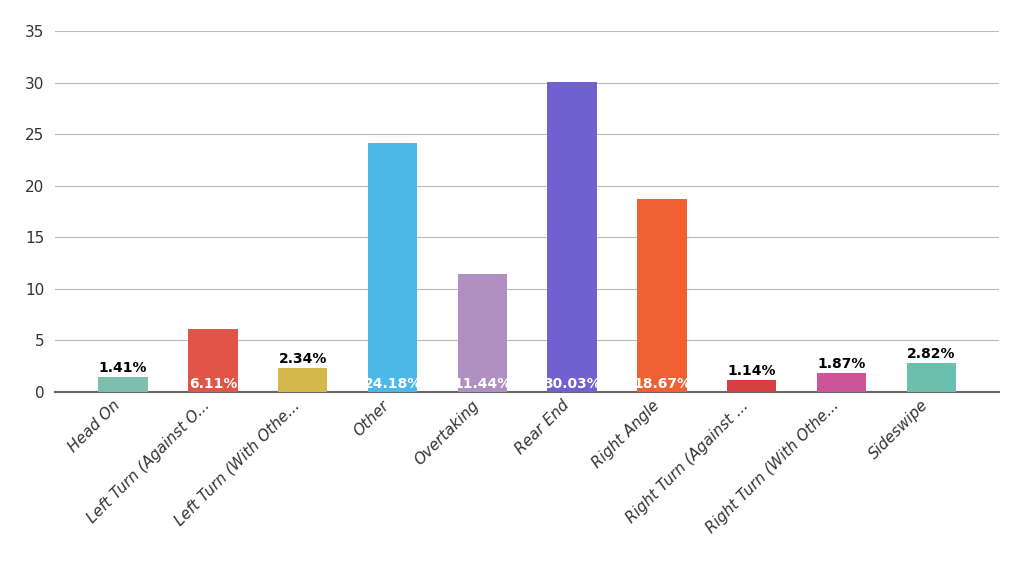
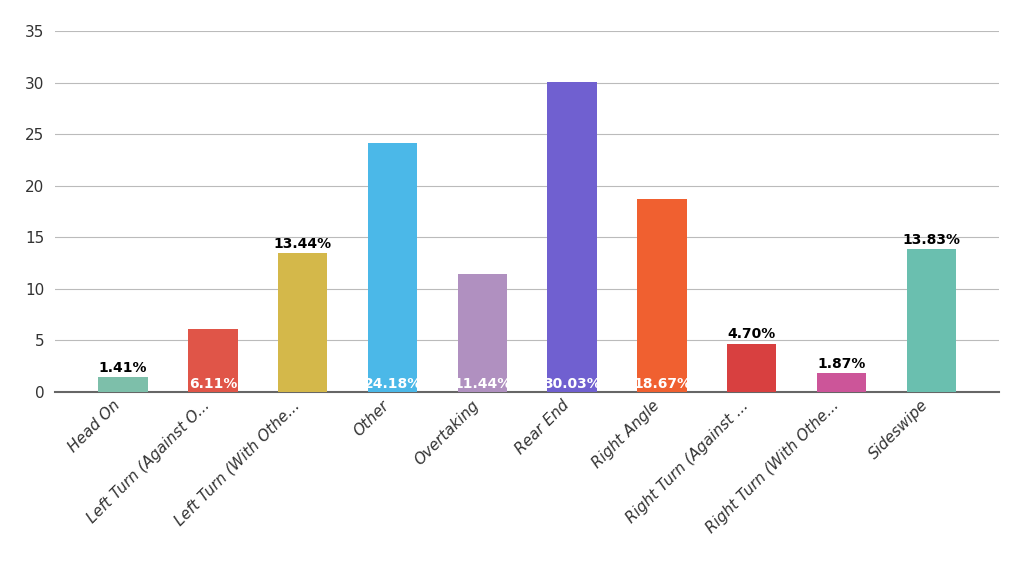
Left Turn (With Othe...: 2.34% -> 13.44%
Right Turn (Against ...: 1.14% -> 4.70%
Sideswipe: 2.82% -> 13.83%
